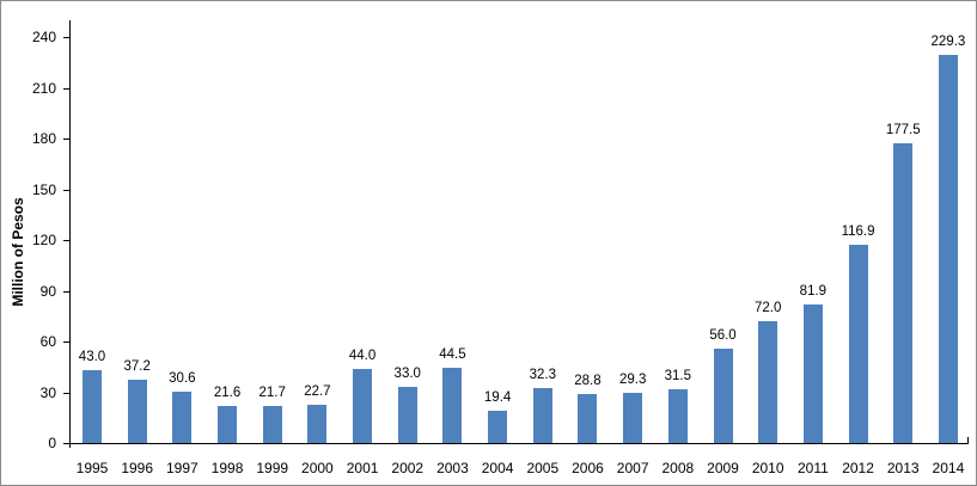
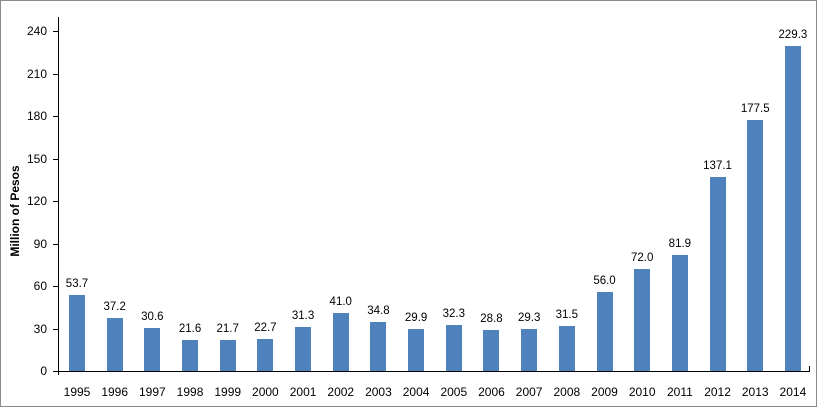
1995: 43.0 -> 53.7
2001: 44.0 -> 31.3
2002: 33.0 -> 41.0
2003: 44.5 -> 34.8
2004: 19.4 -> 29.9
2012: 116.9 -> 137.1
